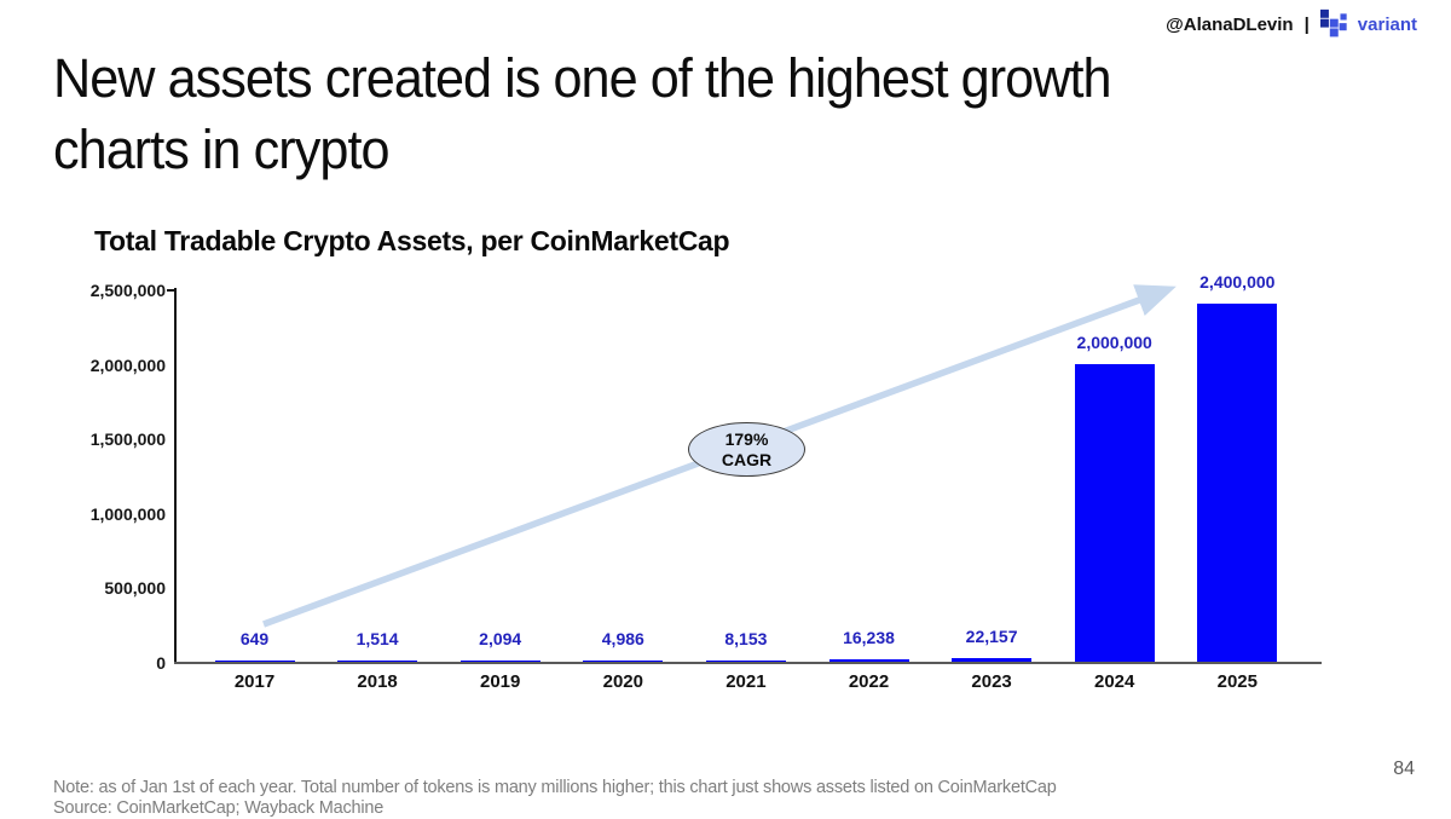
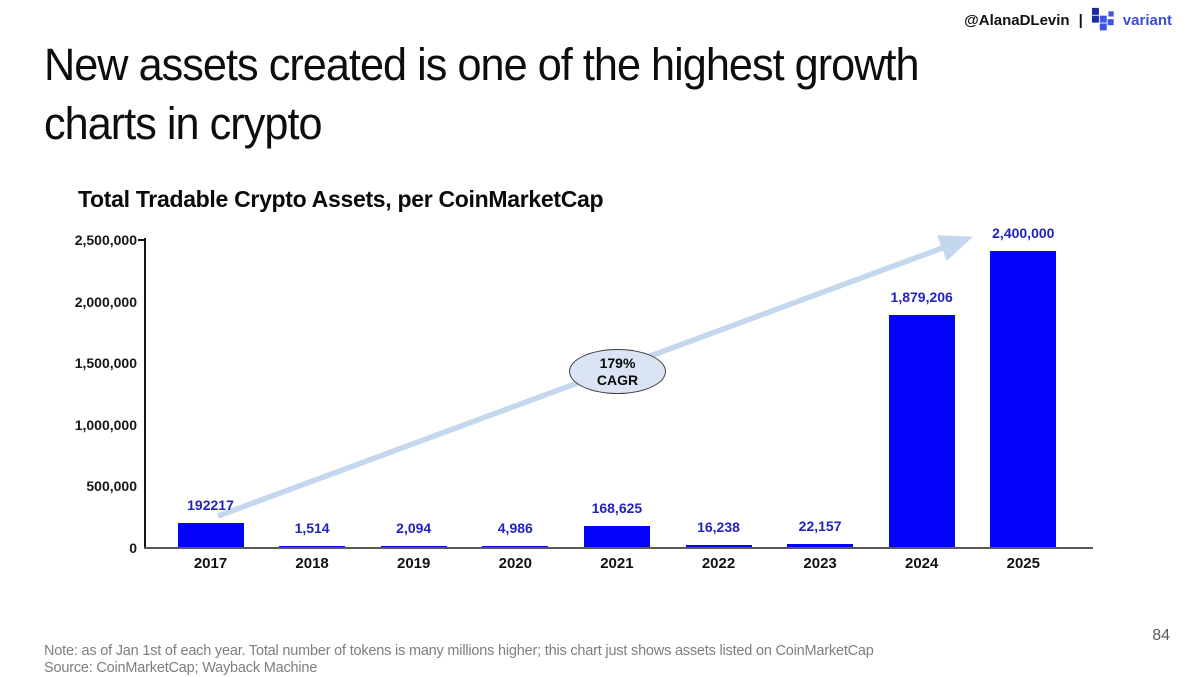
2017: 649 -> 192217
2021: 8,153 -> 168,625
2024: 2,000,000 -> 1,879,206
